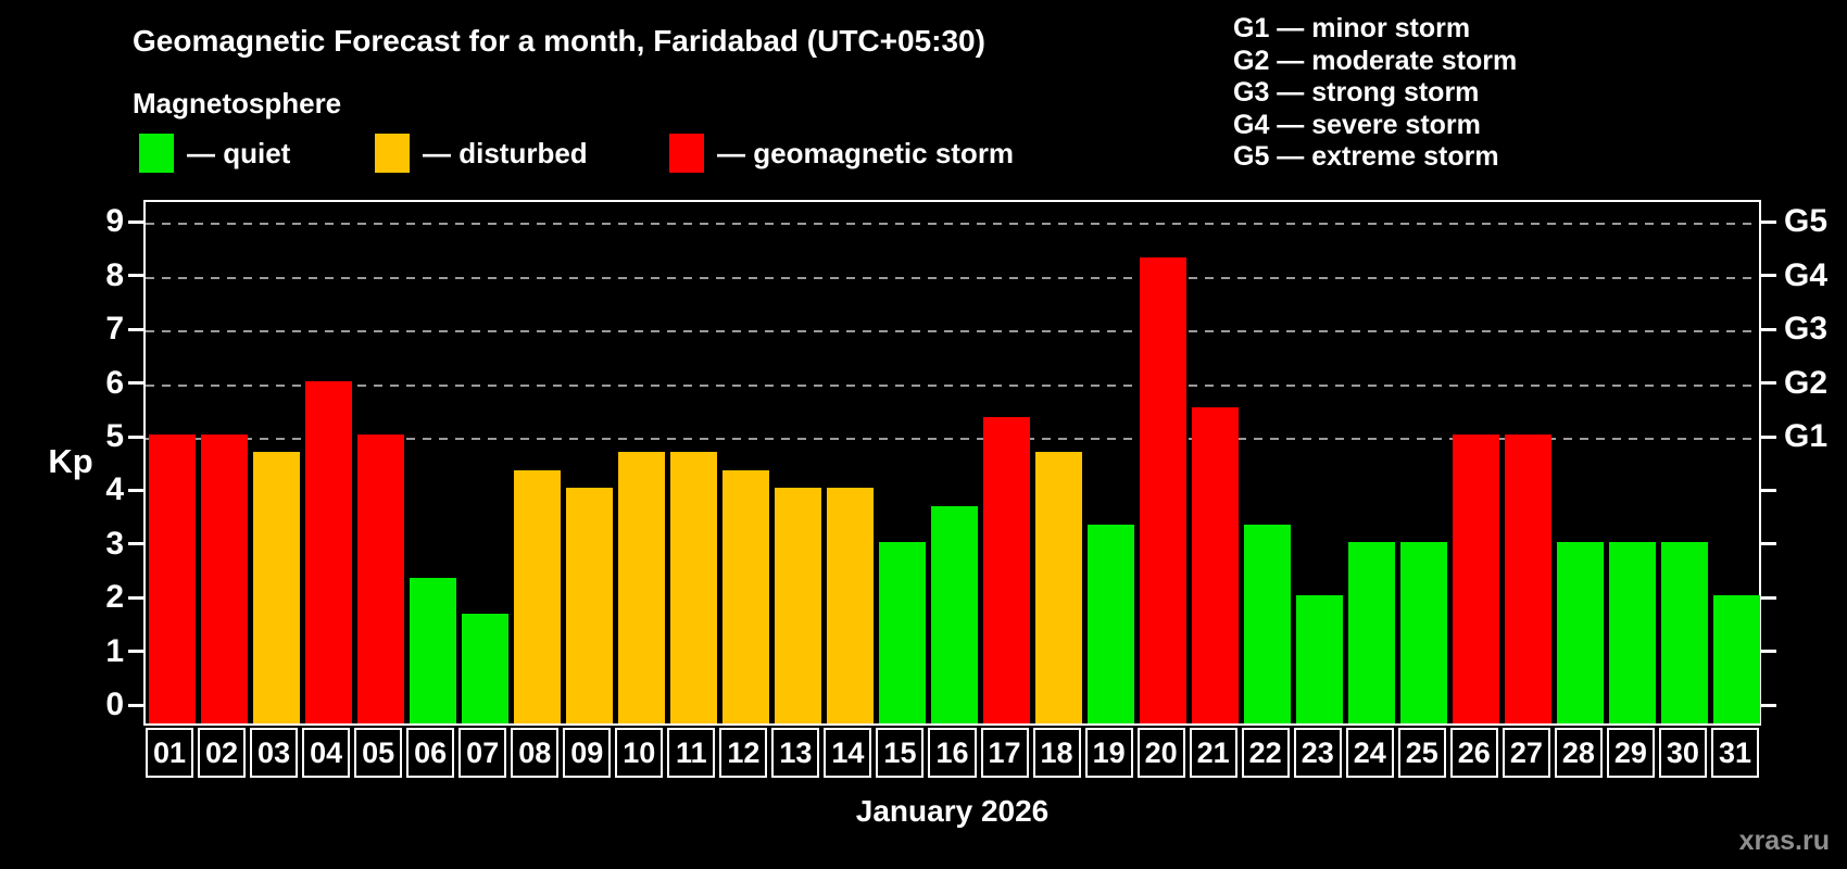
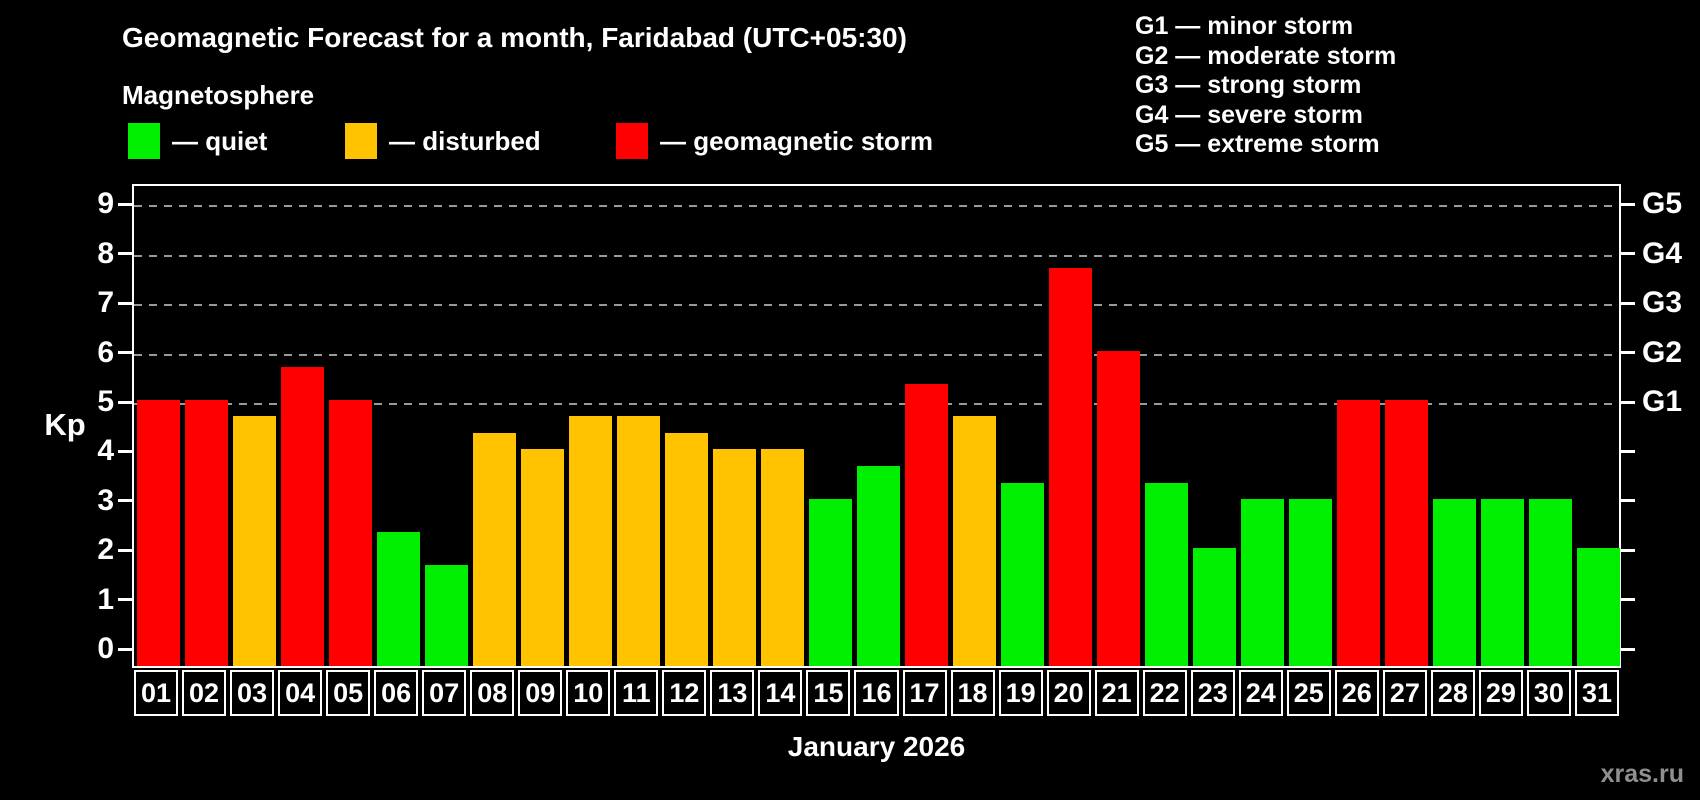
04: 6.0 -> 5.7
20: 8.3 -> 7.7
21: 5.5 -> 6.0
